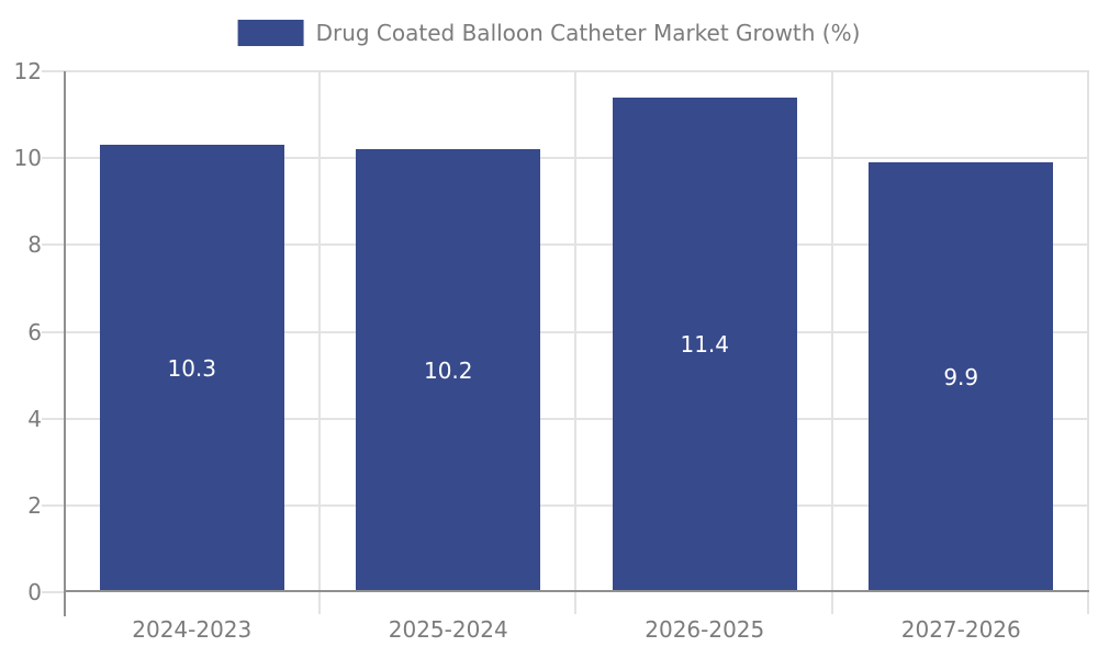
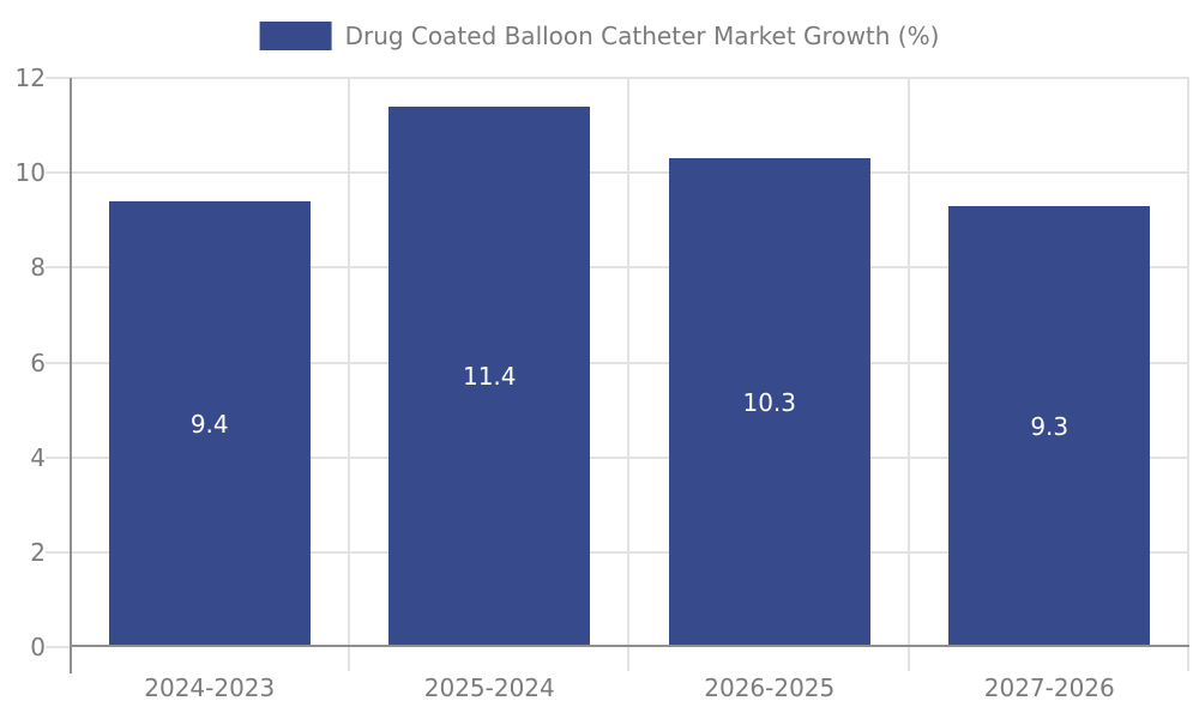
2024-2023: 10.3 -> 9.4
2025-2024: 10.2 -> 11.4
2026-2025: 11.4 -> 10.3
2027-2026: 9.9 -> 9.3
